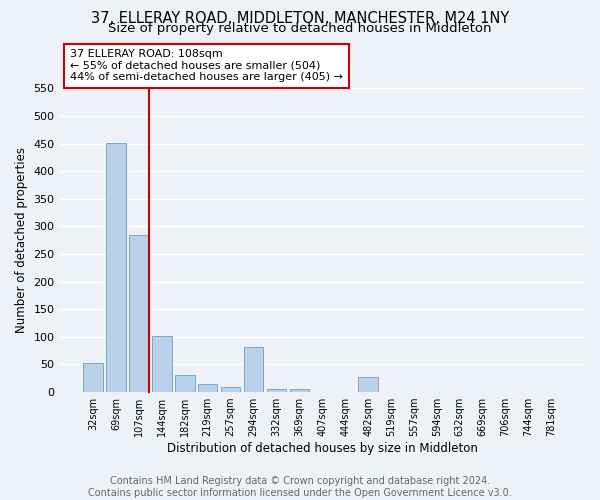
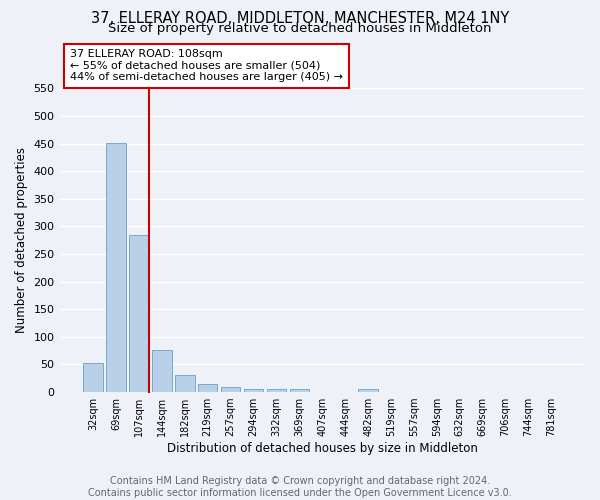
144sqm: 102 -> 77
294sqm: 82 -> 5
482sqm: 28 -> 6
